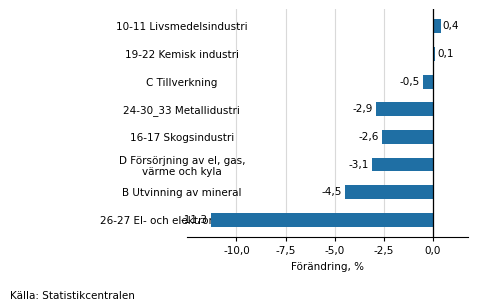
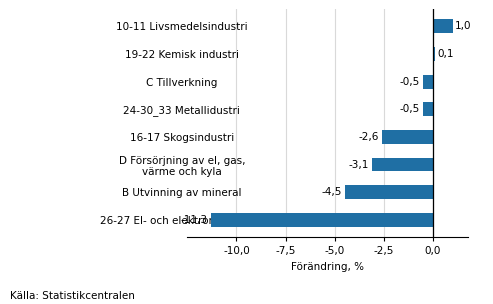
10-11 Livsmedelsindustri: 0,4 -> 1,0
24-30_33 Metallidustri: -2,9 -> -0,5
